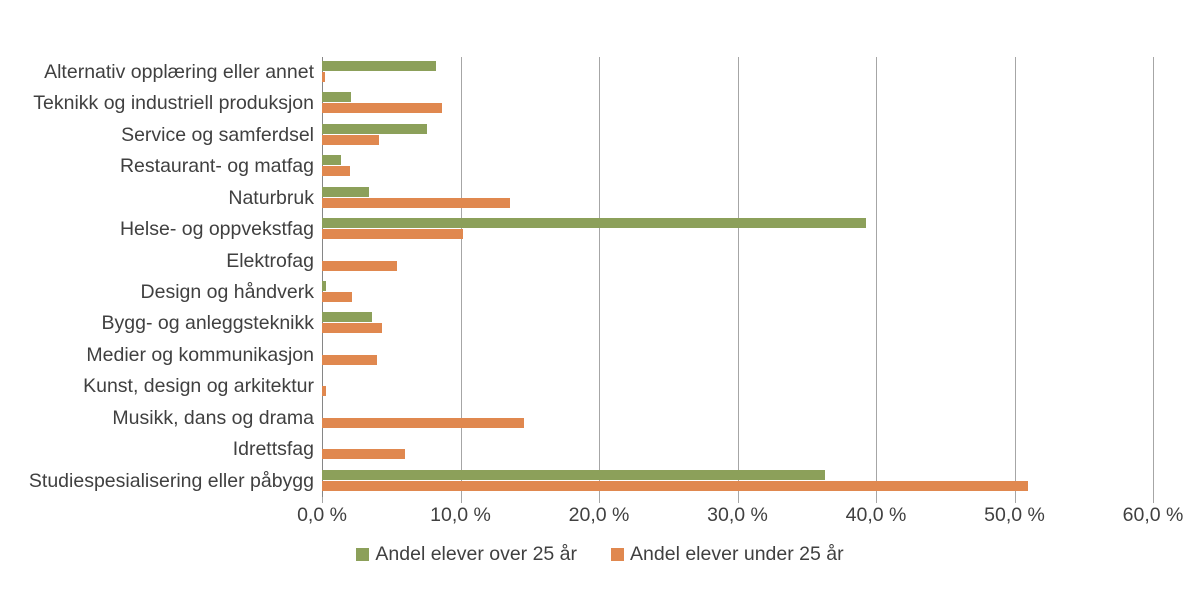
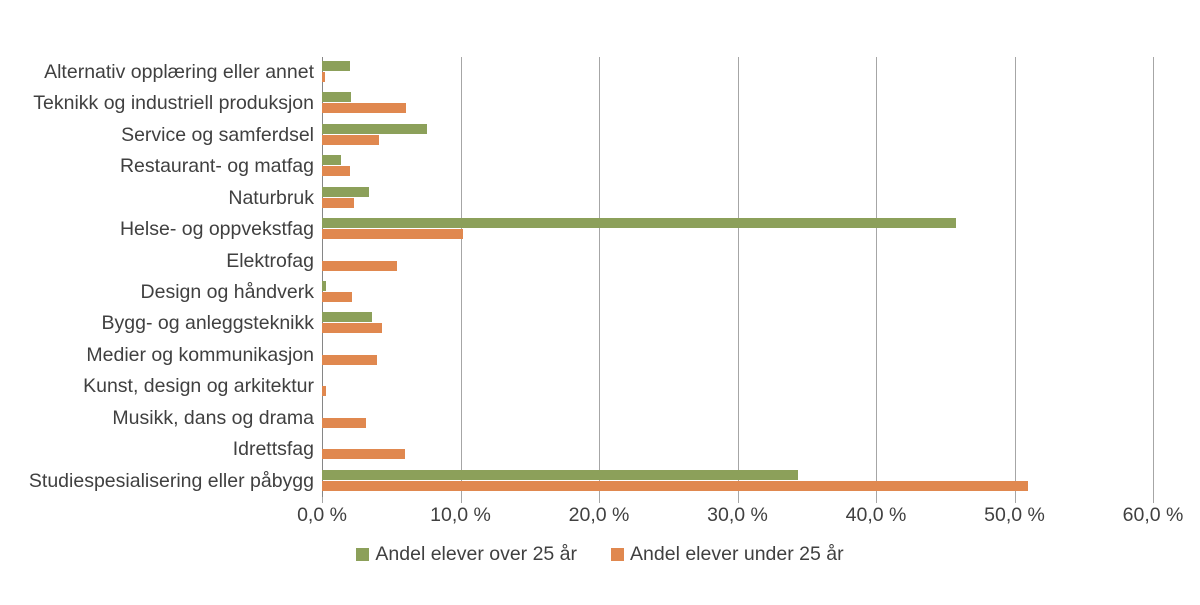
Andel elever over 25 år/Alternativ opplæring eller annet: 8,2% -> 2,0%
Andel elever under 25 år/Teknikk og industriell produksjon: 8,7% -> 6,1%
Andel elever under 25 år/Naturbruk: 13,6% -> 2,3%
Andel elever over 25 år/Helse- og oppvekstfag: 39,3% -> 45,8%
Andel elever under 25 år/Musikk, dans og drama: 14,6% -> 3,2%
Andel elever over 25 år/Studiespesialisering eller påbygg: 36,3% -> 34,4%
